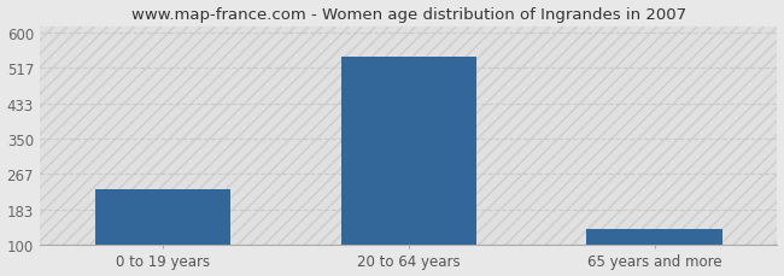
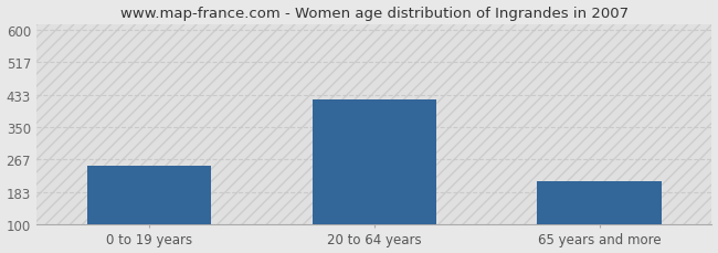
0 to 19 years: 230 -> 250
20 to 64 years: 543 -> 420
65 years and more: 135 -> 210
